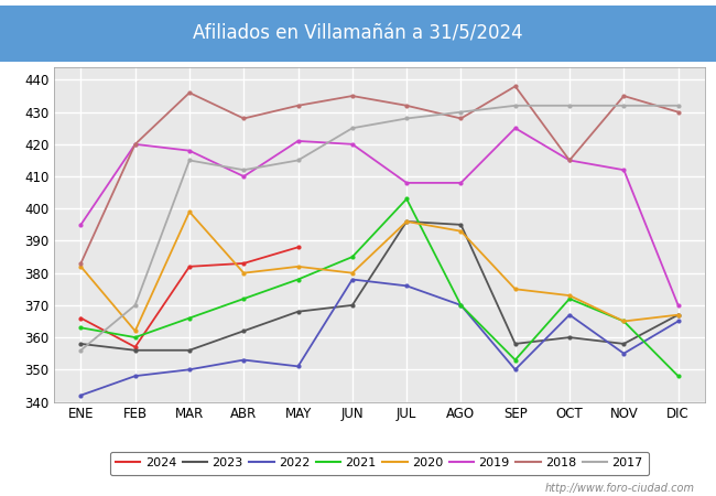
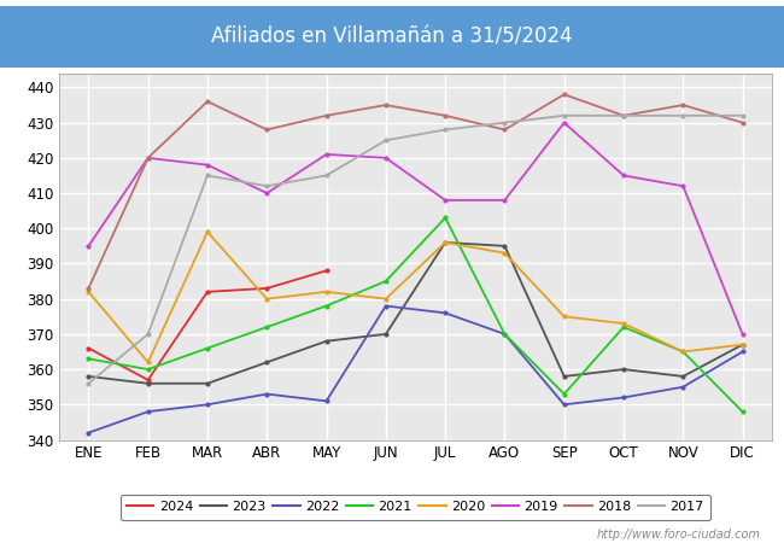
2019/SEP: 425 -> 430
2022/OCT: 367 -> 352
2018/OCT: 415 -> 432
